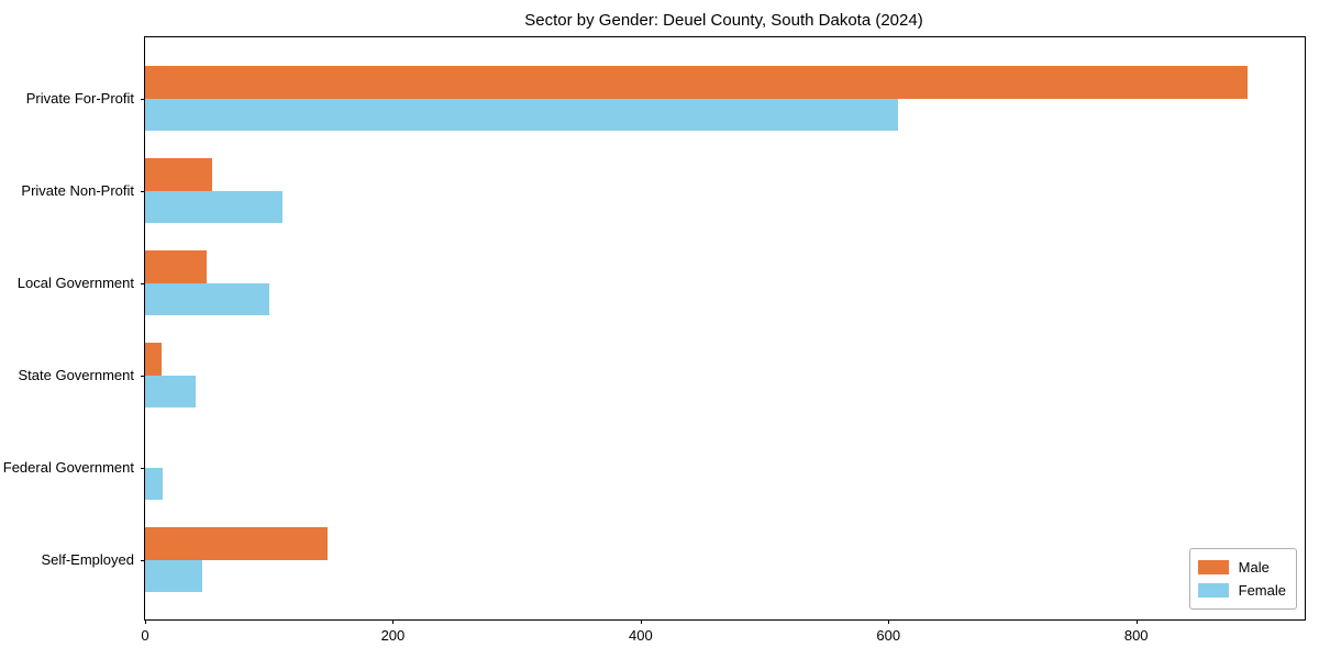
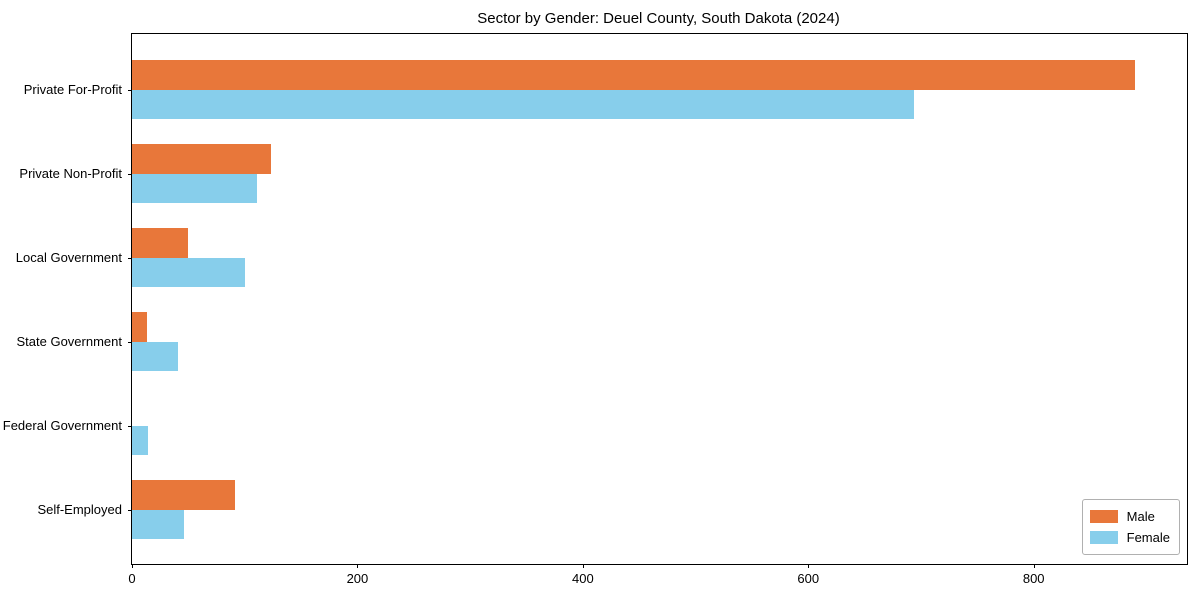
Female/Private For-Profit: 608 -> 694
Male/Private Non-Profit: 54 -> 123
Male/Self-Employed: 147 -> 91
